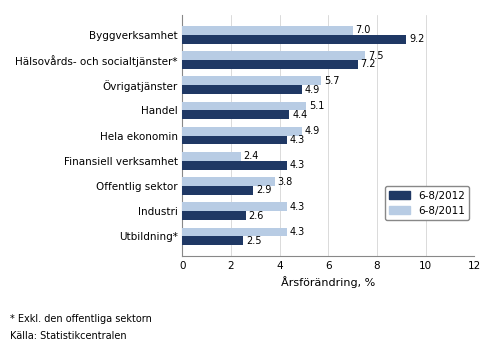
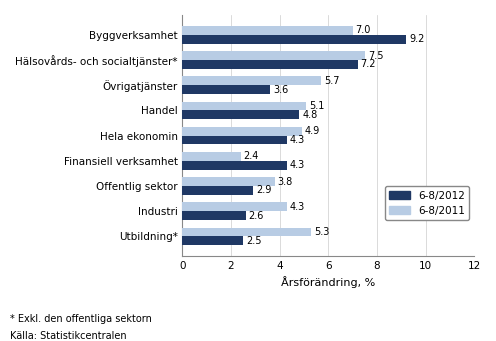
6-8/2012/Övrigatjänster: 4.9 -> 3.6
6-8/2012/Handel: 4.4 -> 4.8
6-8/2011/Utbildning*: 4.3 -> 5.3
